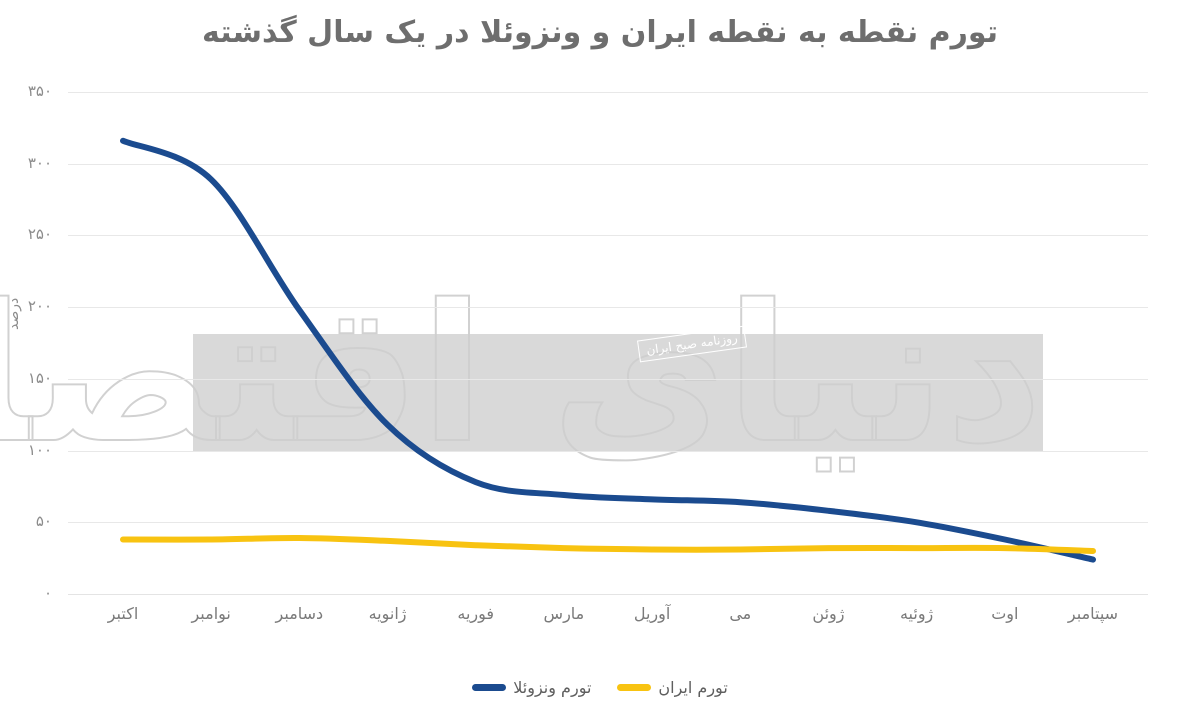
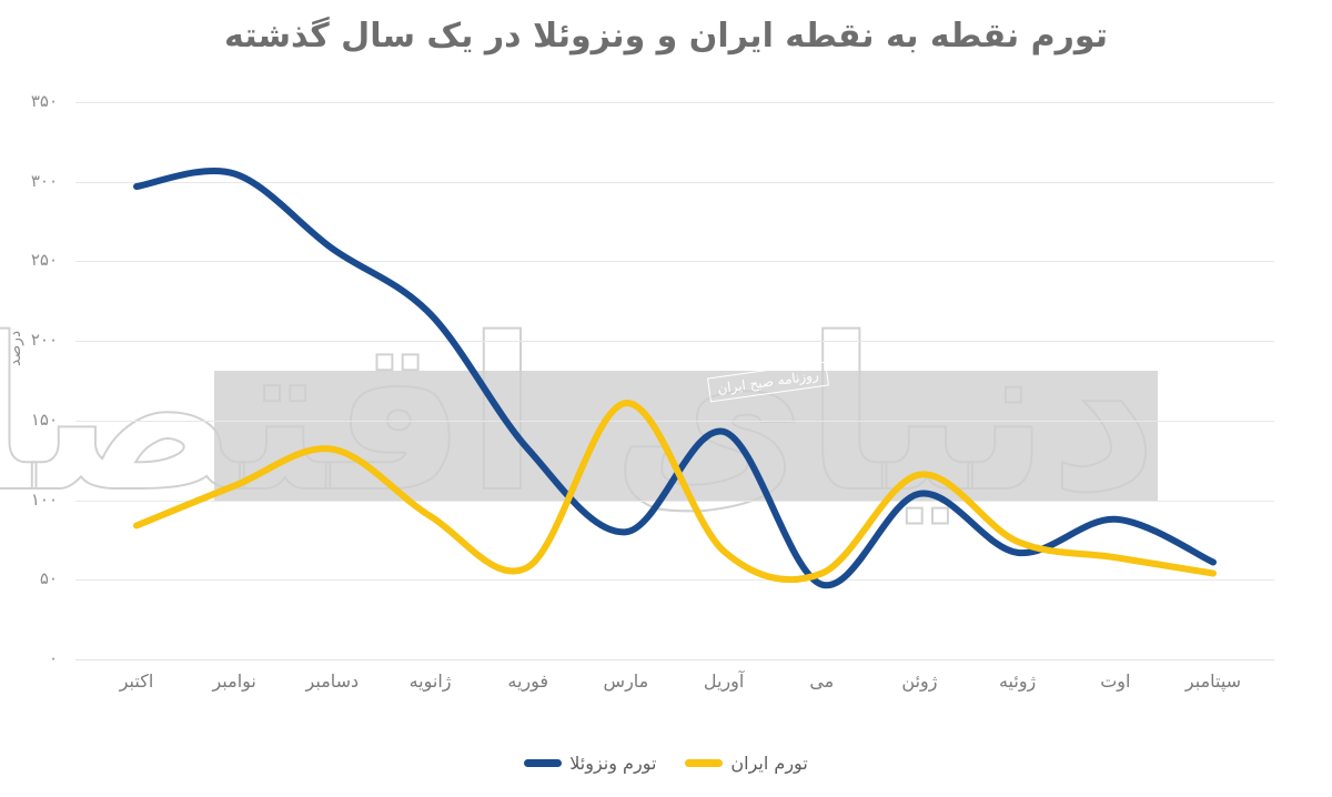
تورم ونزوئلا/اکتبر: 316 -> 297
تورم ایران/اکتبر: 38 -> 84
تورم ونزوئلا/نوامبر: 289 -> 305
تورم ایران/نوامبر: 38 -> 109
تورم ونزوئلا/دسامبر: 198 -> 258
تورم ایران/دسامبر: 39 -> 132
تورم ونزوئلا/ژانویه: 118 -> 217
تورم ایران/ژانویه: 37 -> 90
تورم ونزوئلا/فوریه: 78 -> 132
تورم ایران/فوریه: 34 -> 58
تورم ونزوئلا/مارس: 69 -> 80
تورم ایران/مارس: 32 -> 161
تورم ونزوئلا/آوریل: 66 -> 143
تورم ایران/آوریل: 31 -> 68
تورم ونزوئلا/می: 64 -> 47
تورم ایران/می: 31 -> 54
تورم ونزوئلا/ژوئن: 58 -> 104
تورم ایران/ژوئن: 32 -> 116
تورم ونزوئلا/ژوئیه: 50 -> 67
تورم ایران/ژوئیه: 32 -> 74
تورم ونزوئلا/اوت: 38 -> 88
تورم ایران/اوت: 32 -> 64
تورم ونزوئلا/سپتامبر: 24 -> 61
تورم ایران/سپتامبر: 30 -> 54
